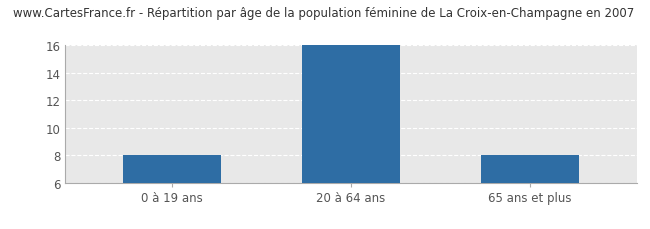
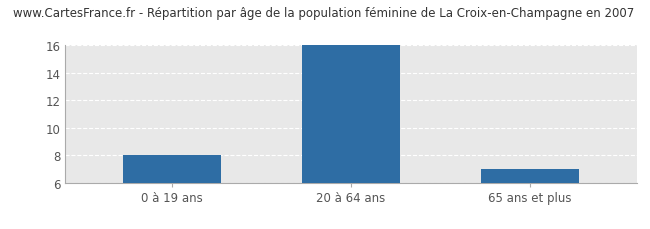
65 ans et plus: 8 -> 7
